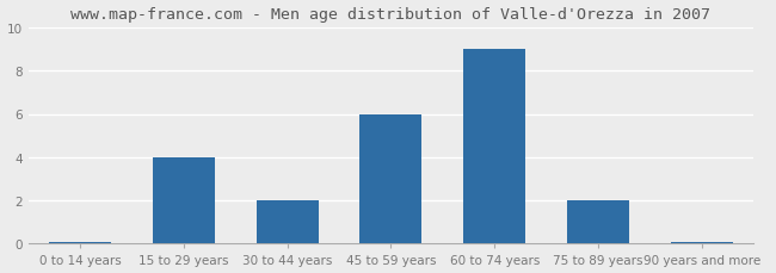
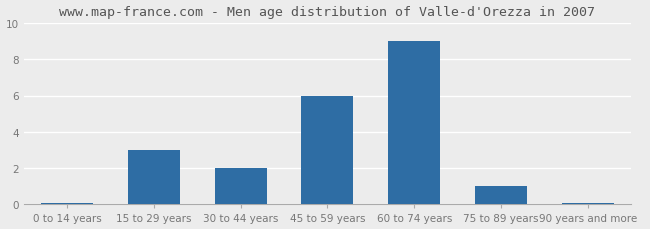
15 to 29 years: 4.0 -> 3.0
75 to 89 years: 2.0 -> 1.0
